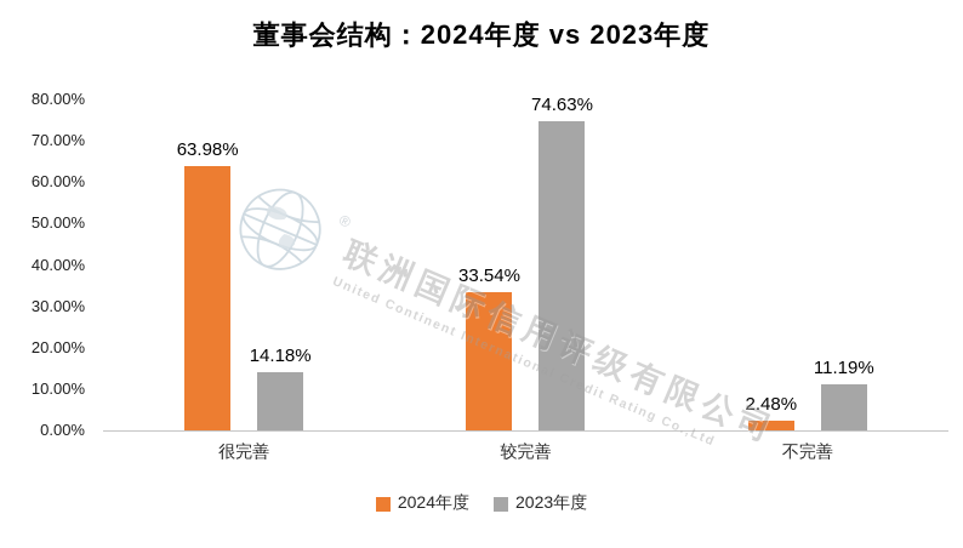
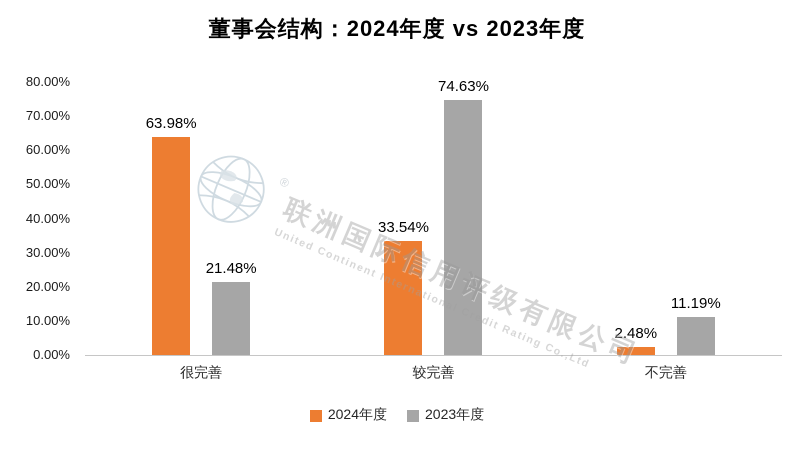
2023年度/很完善: 14.18% -> 21.48%
